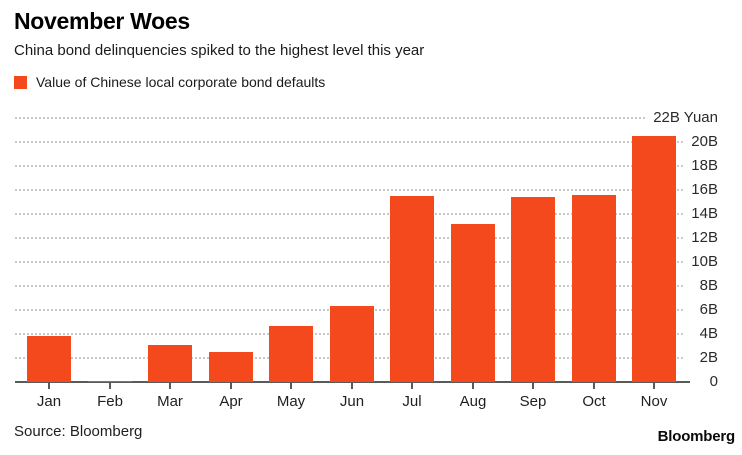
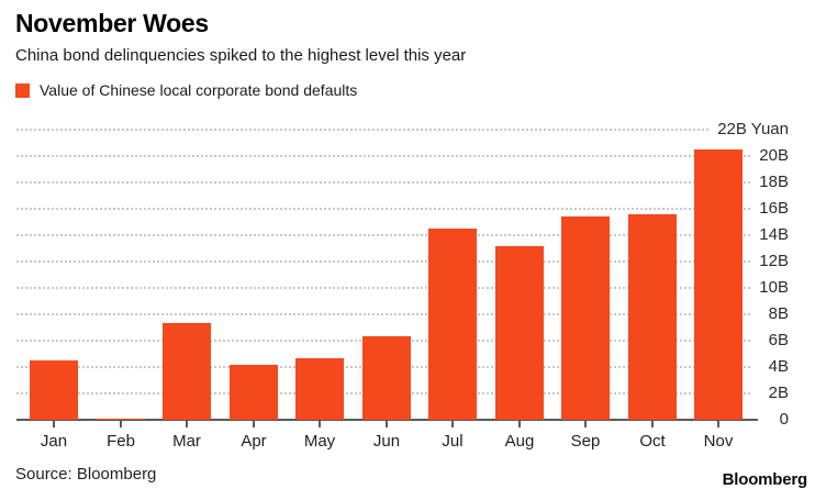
Jan: 3.8B -> 4.5B
Mar: 3.1B -> 7.3B
Apr: 2.5B -> 4.2B
Jul: 15.5B -> 14.5B
